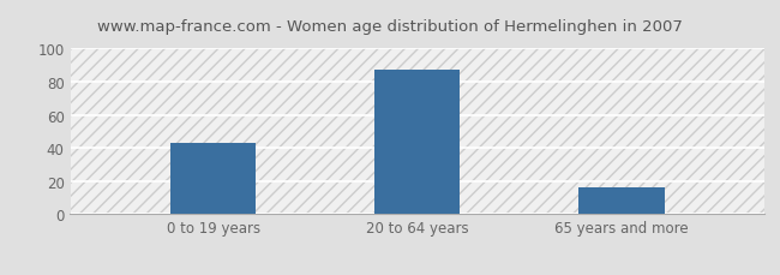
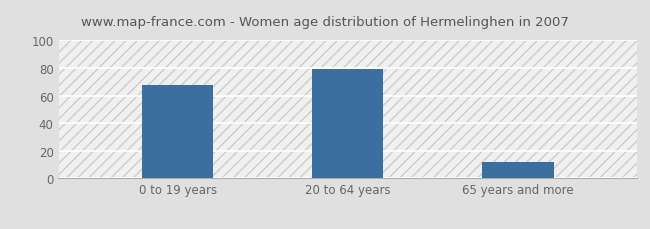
0 to 19 years: 43 -> 68
20 to 64 years: 87 -> 79
65 years and more: 16 -> 12
